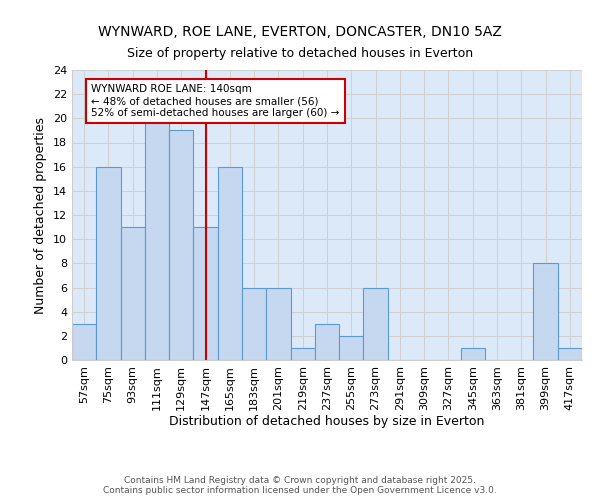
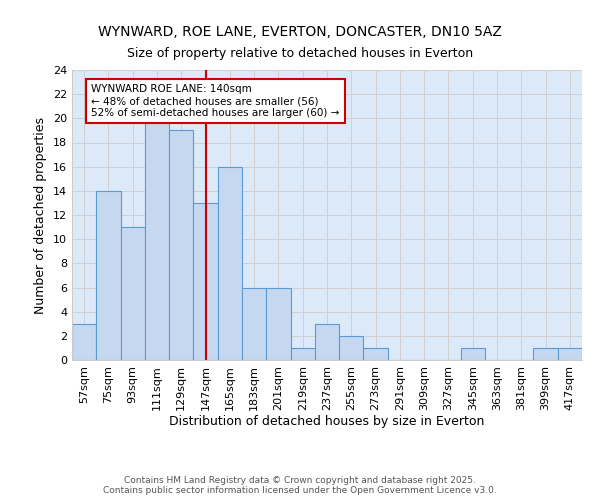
75sqm: 16 -> 14
147sqm: 11 -> 13
273sqm: 6 -> 1
399sqm: 8 -> 1
